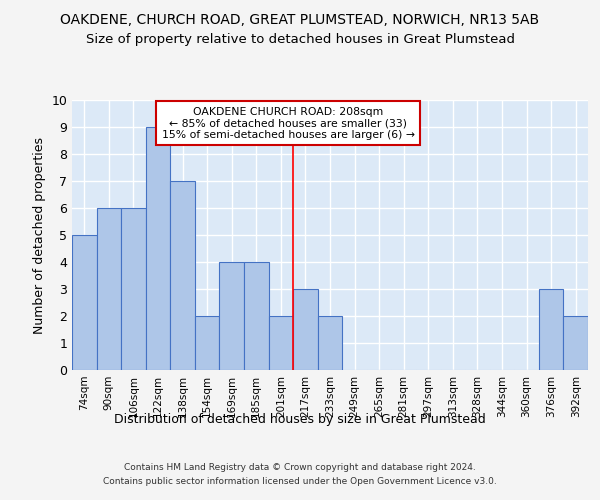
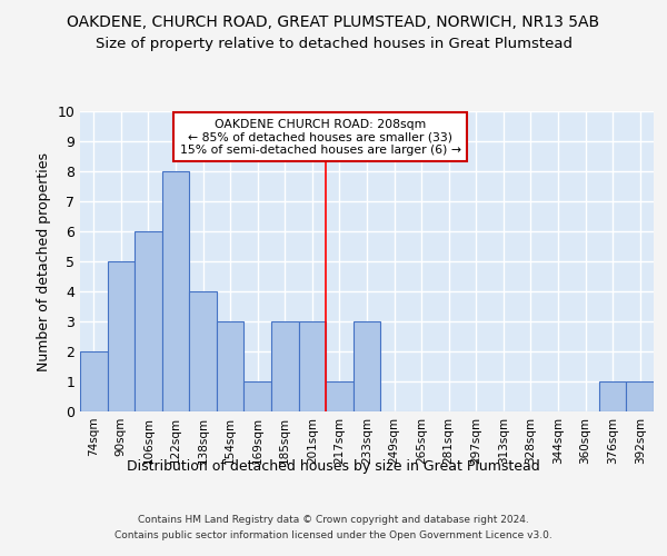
74sqm: 5 -> 2
90sqm: 6 -> 5
122sqm: 9 -> 8
138sqm: 7 -> 4
154sqm: 2 -> 3
169sqm: 4 -> 1
185sqm: 4 -> 3
201sqm: 2 -> 3
217sqm: 3 -> 1
233sqm: 2 -> 3
376sqm: 3 -> 1
392sqm: 2 -> 1
